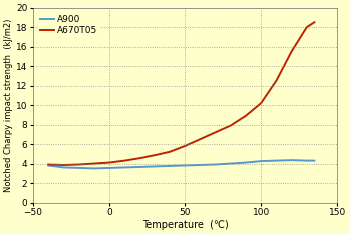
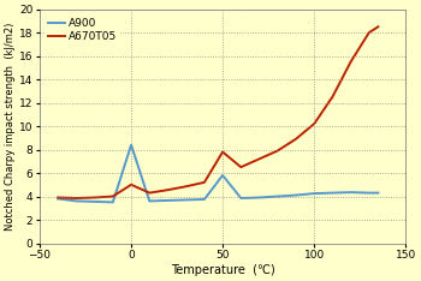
A900/0: 3.5 -> 8.4
A670T05/0: 4.1 -> 5.0
A900/50: 3.8 -> 5.8
A670T05/50: 5.8 -> 7.8
